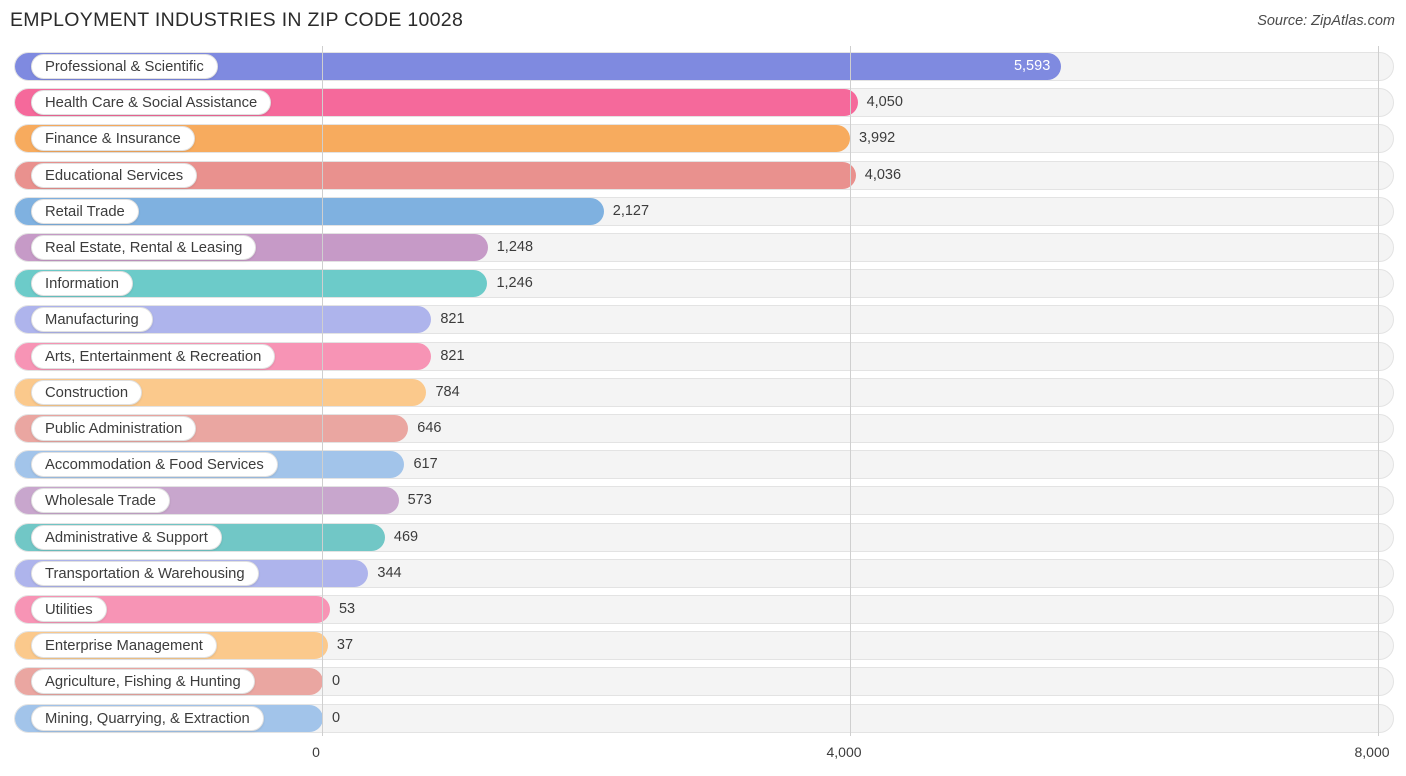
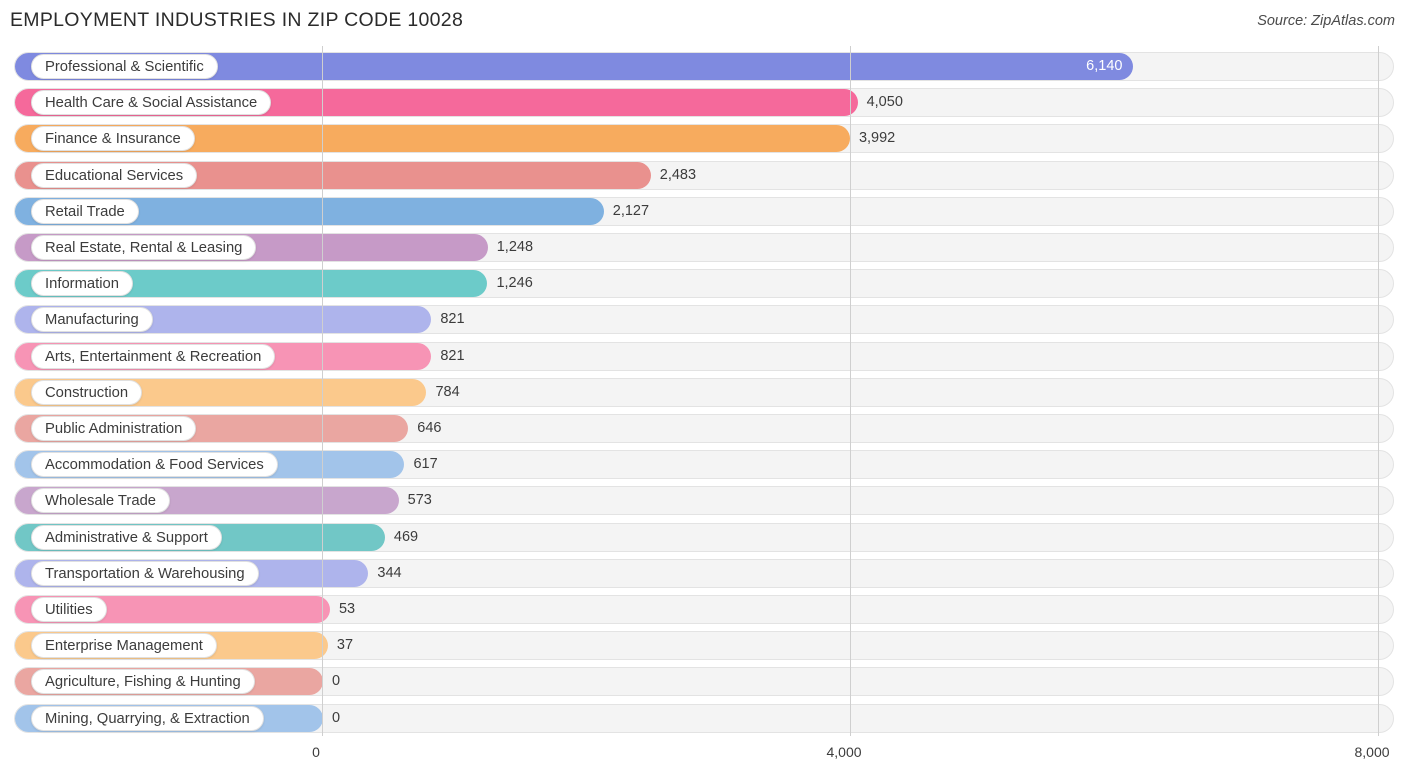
Professional & Scientific: 5,593 -> 6,140
Educational Services: 4,036 -> 2,483
